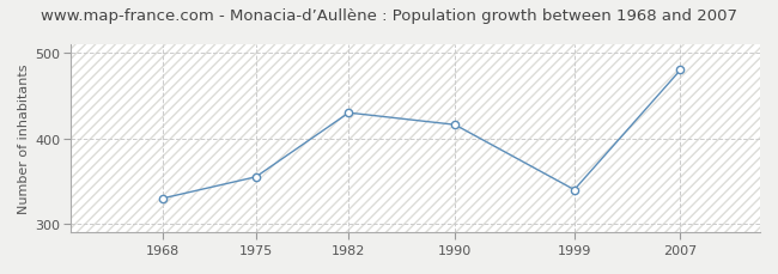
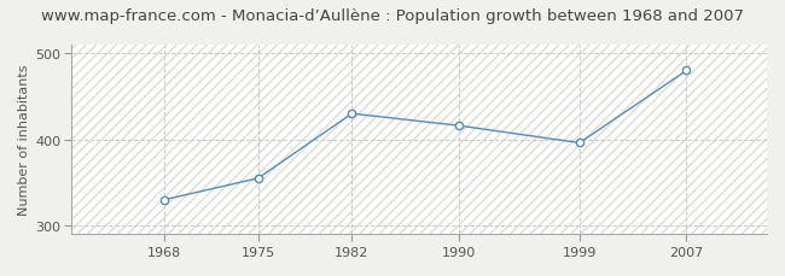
1999: 340 -> 396
